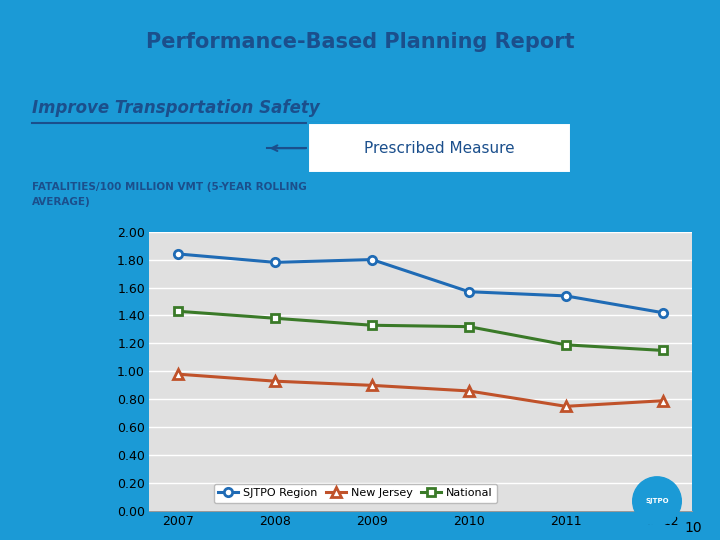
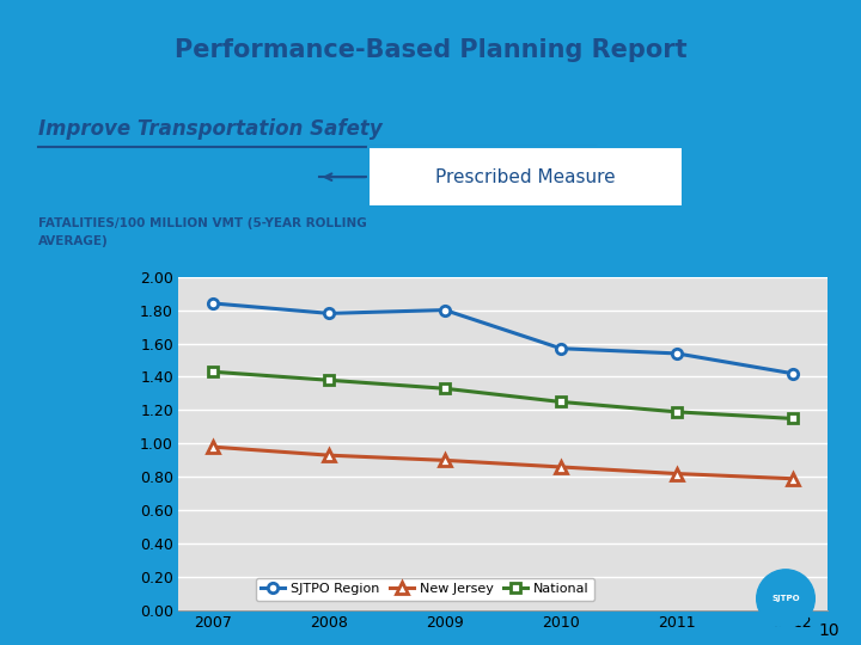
National/2010: 1.32 -> 1.25
New Jersey/2011: 0.75 -> 0.82
